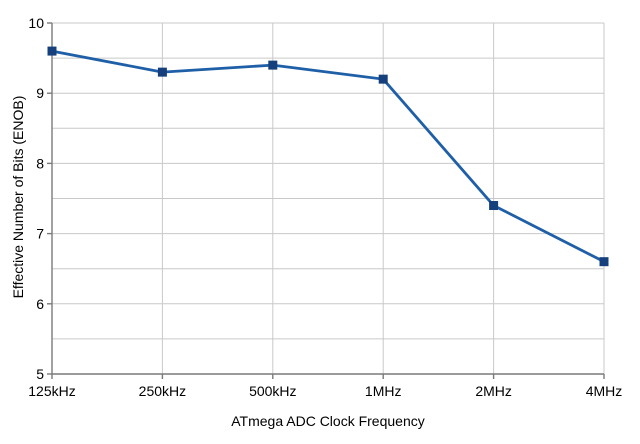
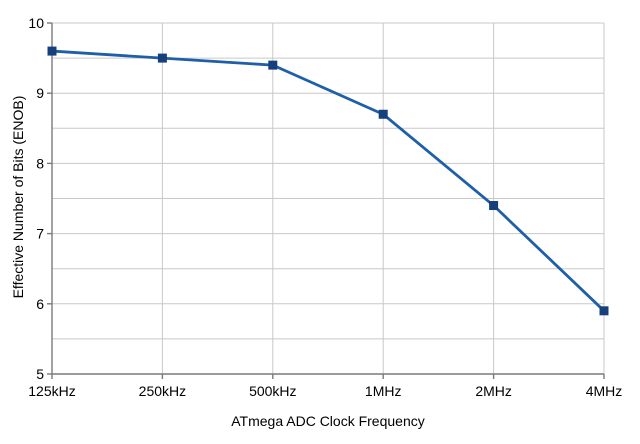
250kHz: 9.3 -> 9.5
1MHz: 9.2 -> 8.7
4MHz: 6.6 -> 5.9
